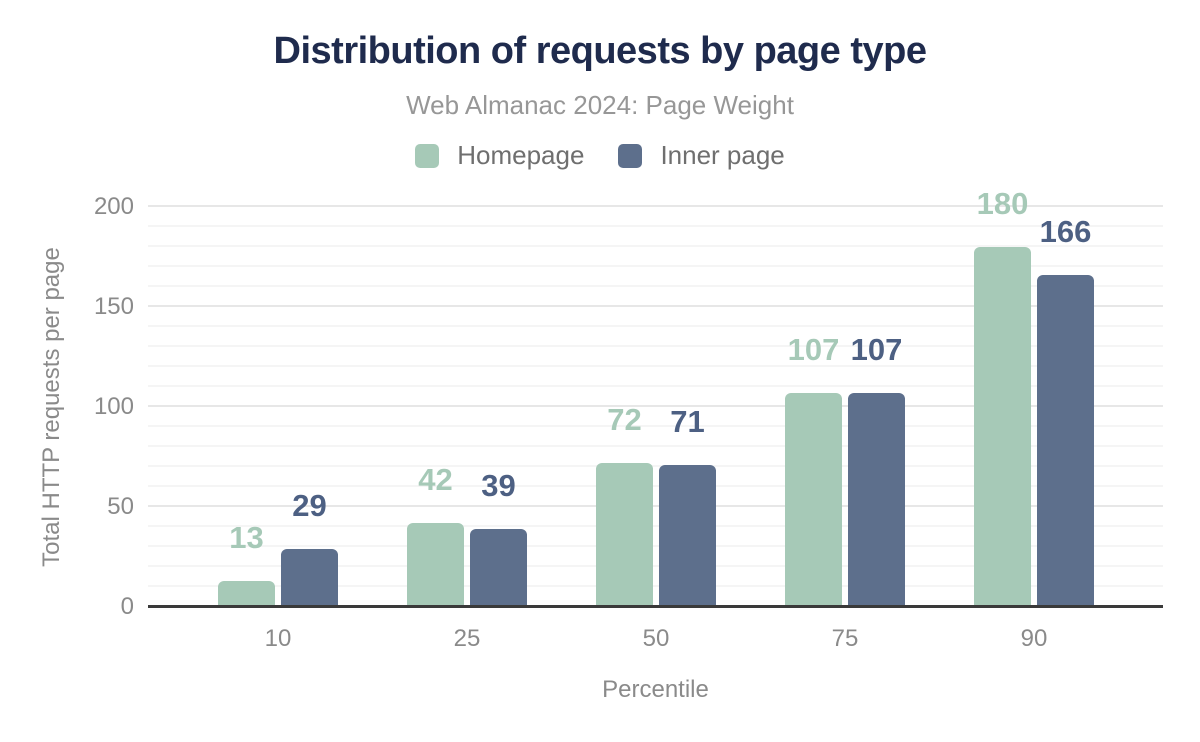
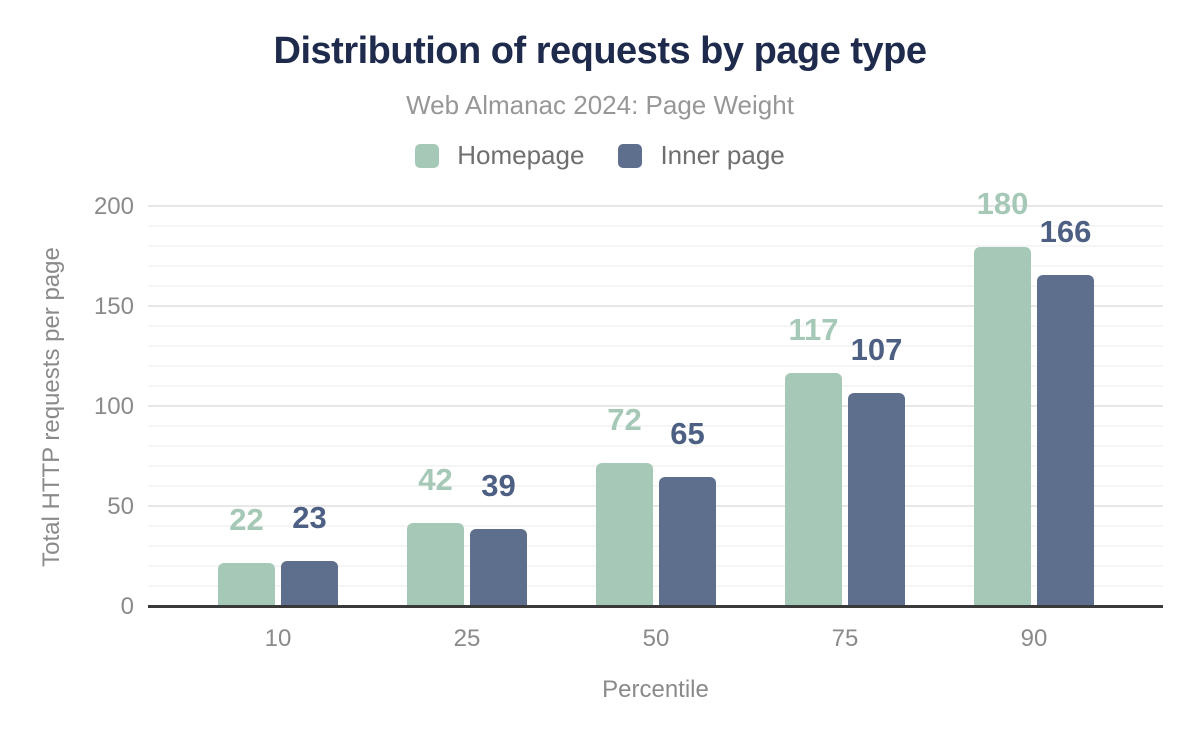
Homepage/10: 13 -> 22
Inner page/10: 29 -> 23
Inner page/50: 71 -> 65
Homepage/75: 107 -> 117
